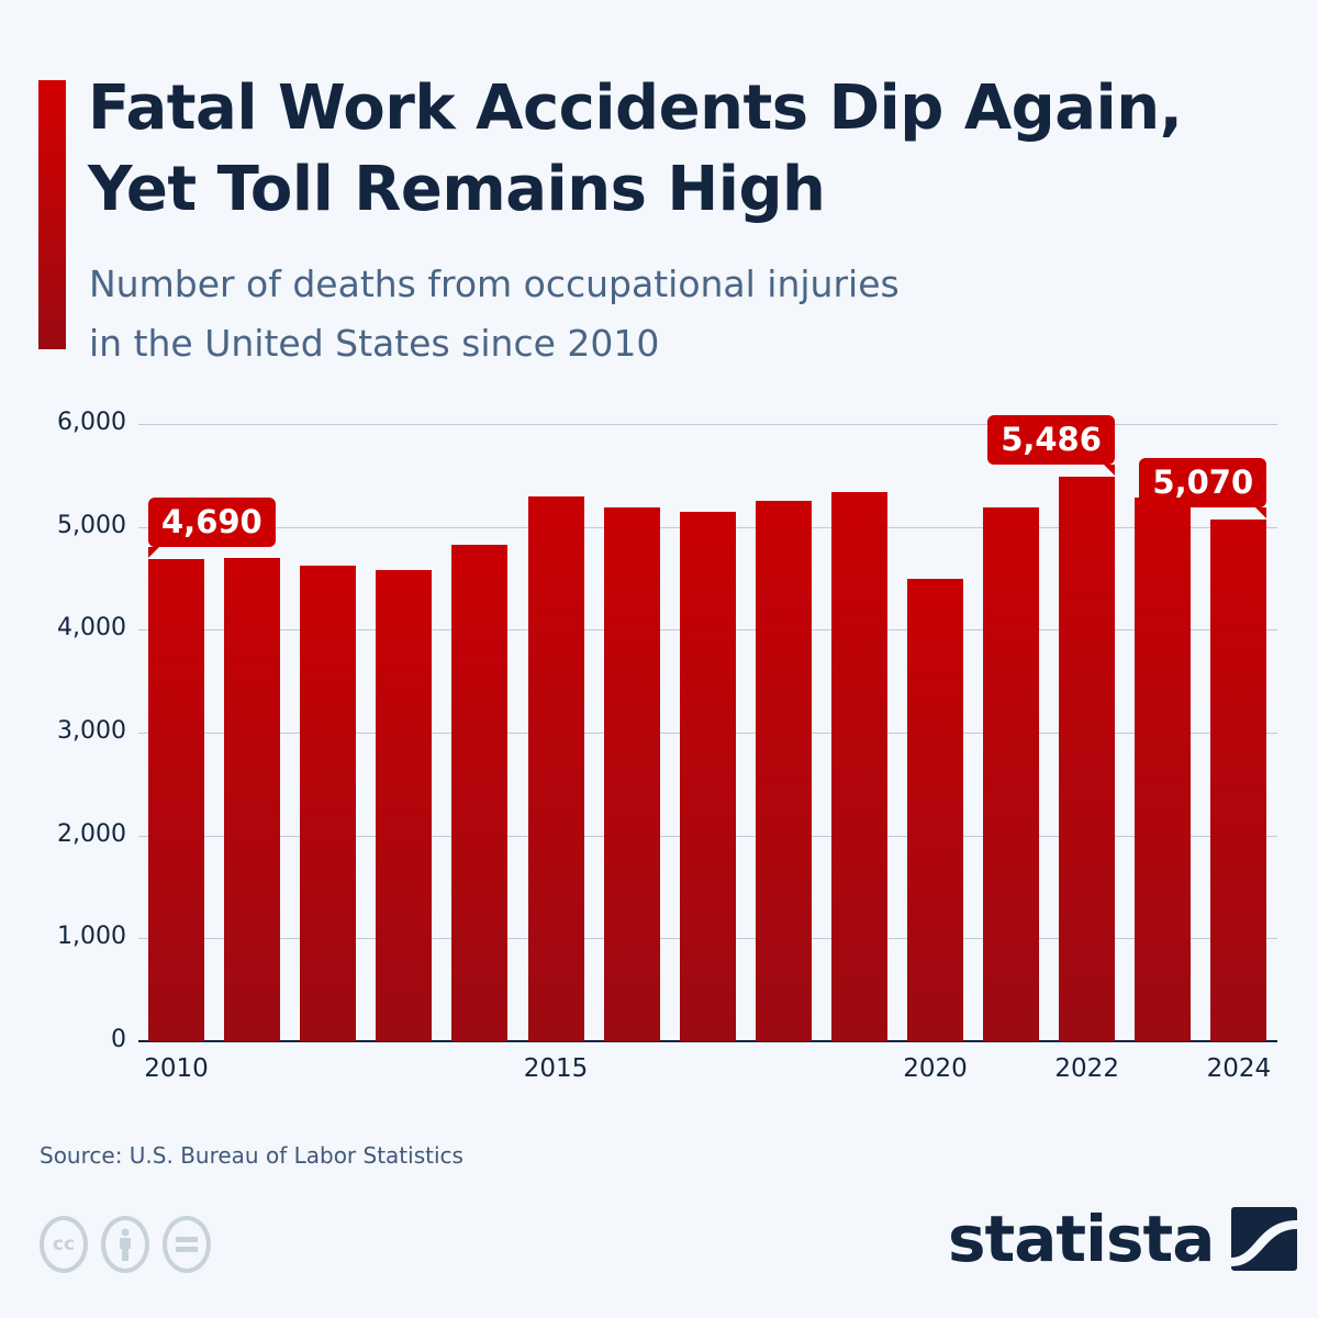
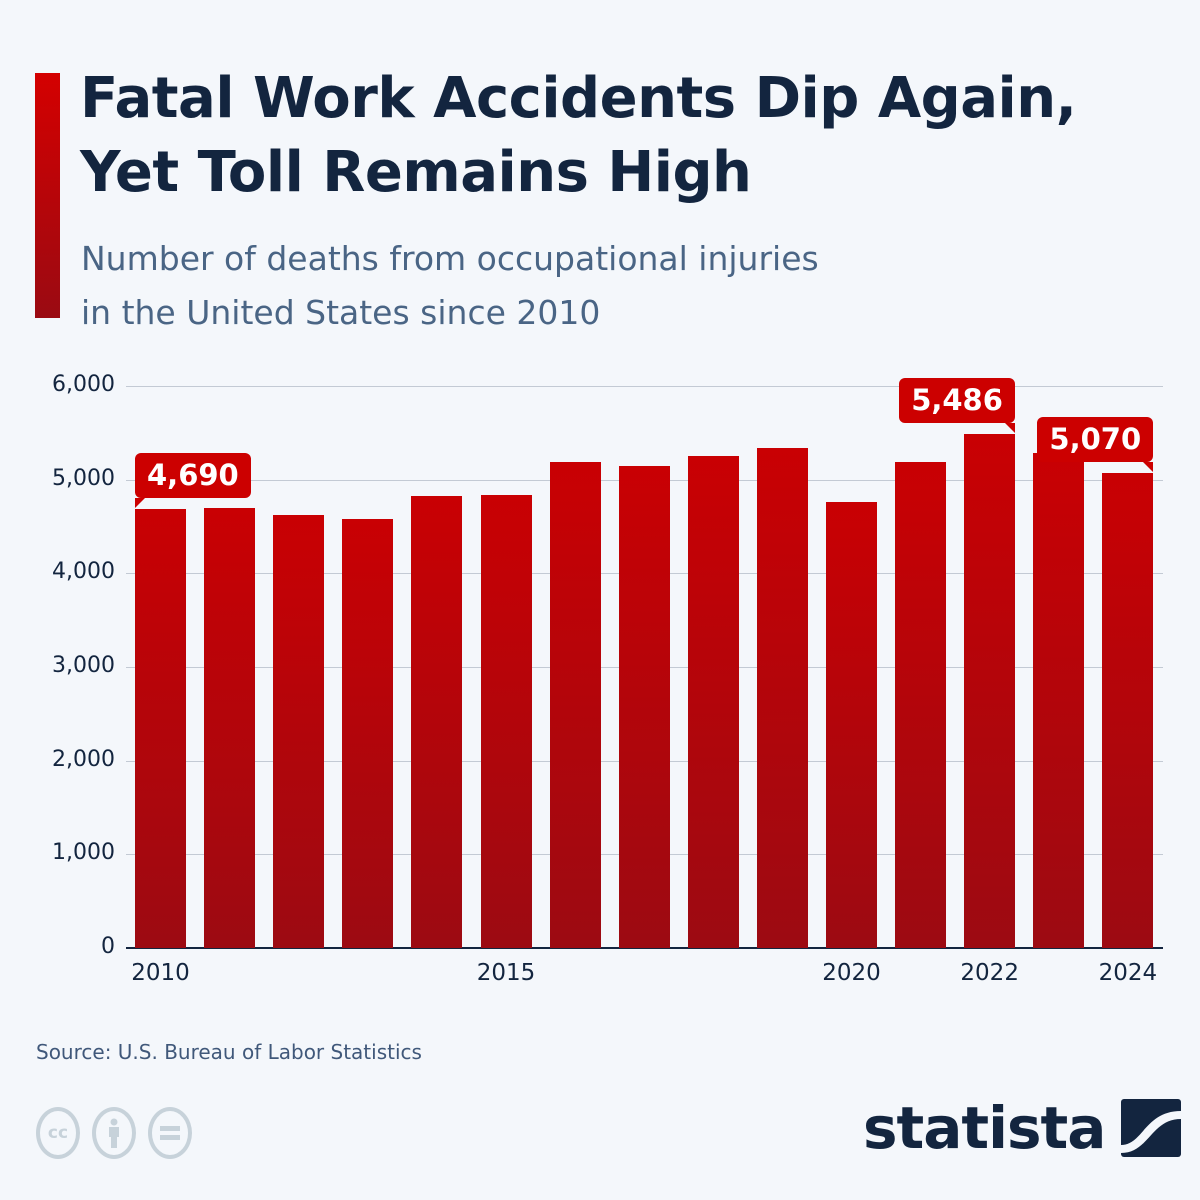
2015: 5300 -> 4800
2020: 4500 -> 4800
